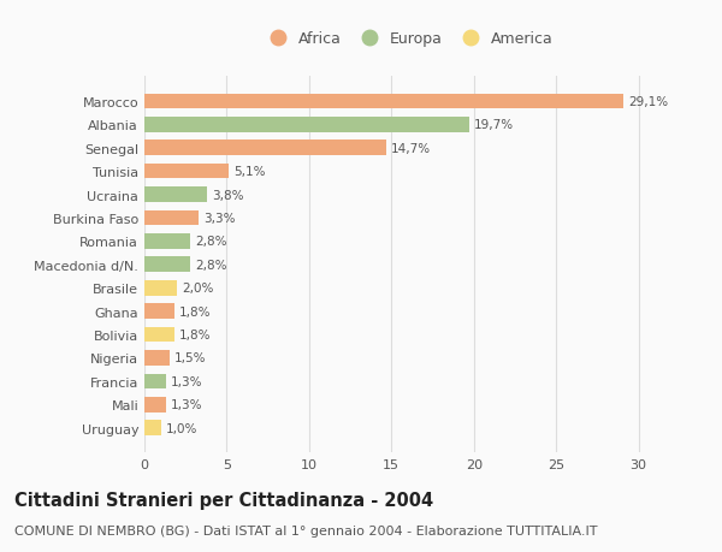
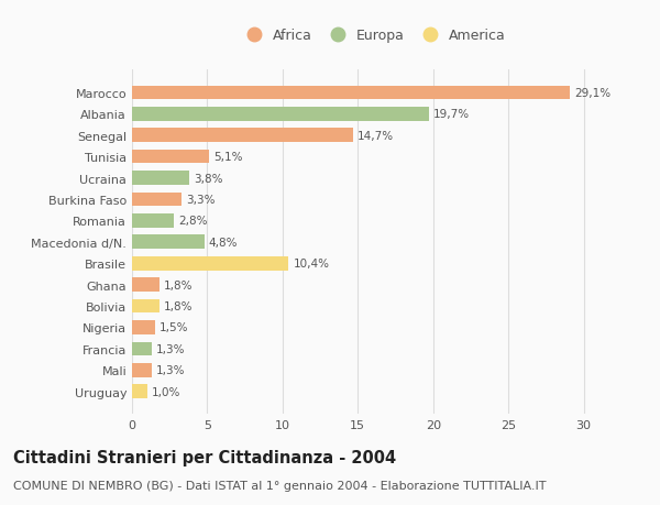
Macedonia d/N.: 2,8% -> 4,8%
Brasile: 2,0% -> 10,4%
